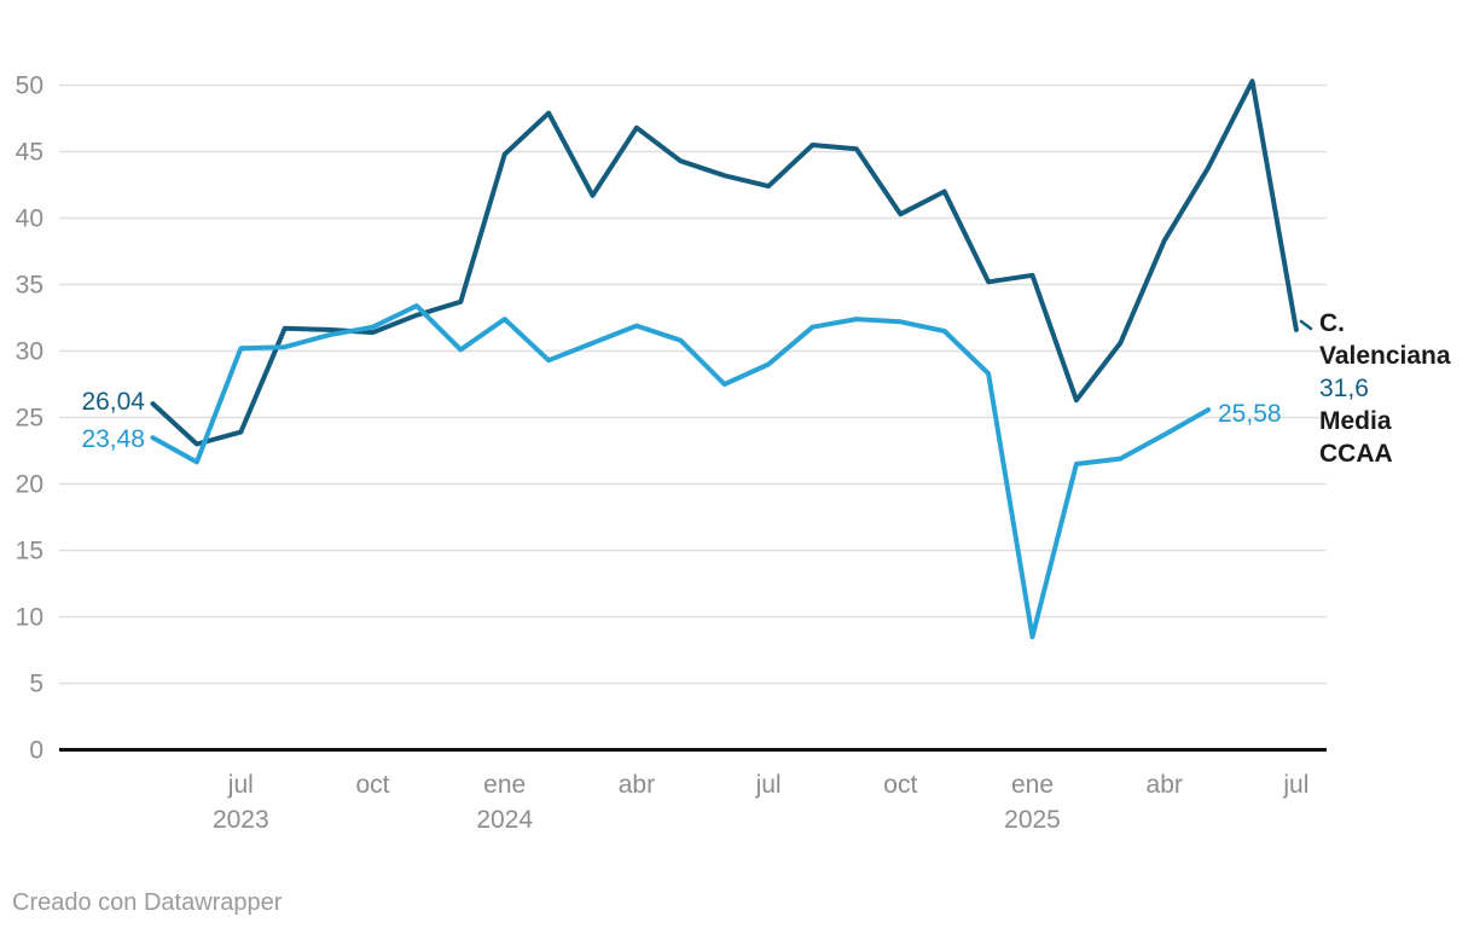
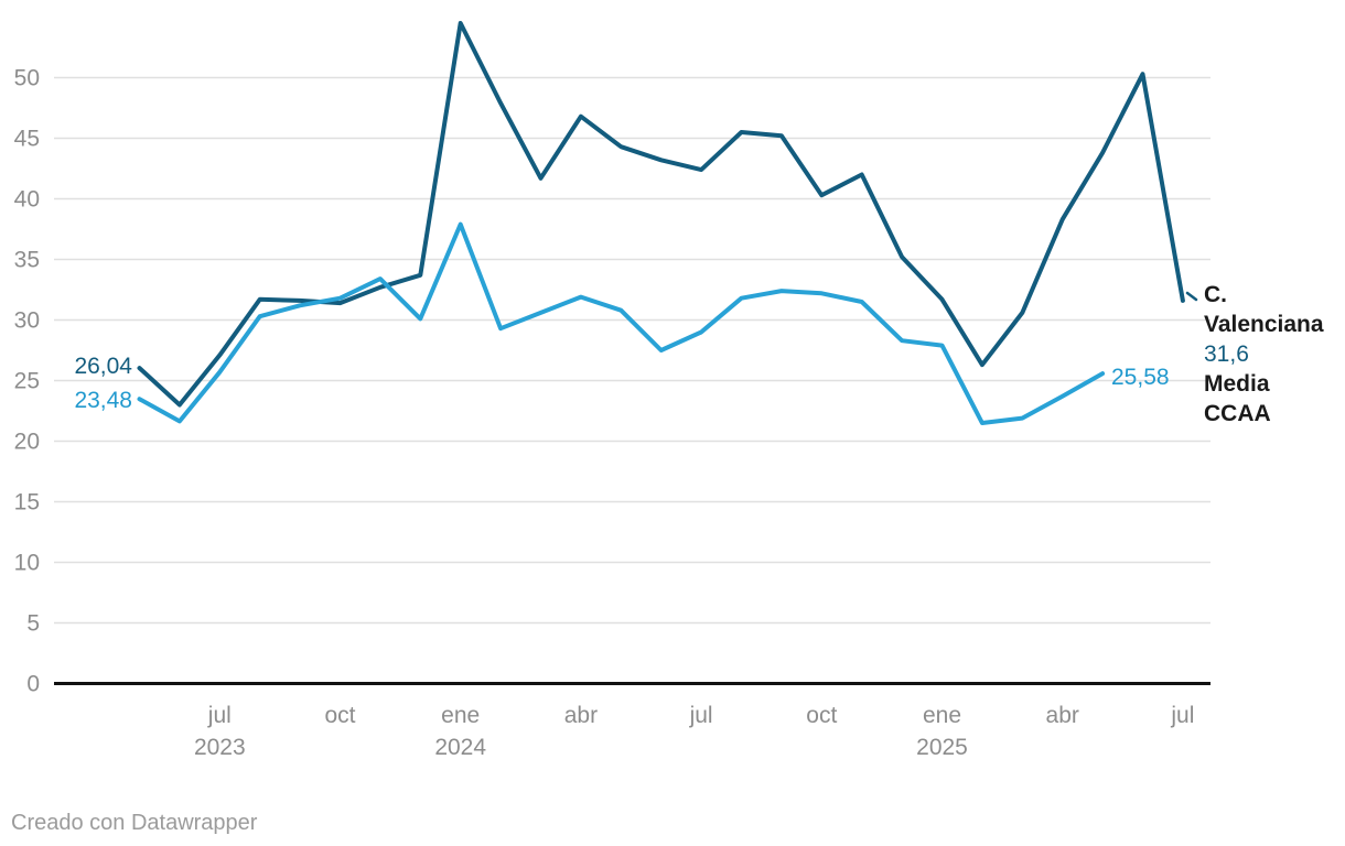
C. Valenciana/jul 2023: 23.9 -> 27.1
Media CCAA/jul 2023: 30.2 -> 25.7
C. Valenciana/ene 2024: 44.8 -> 54.5
Media CCAA/ene 2024: 32.4 -> 37.9
C. Valenciana/ene 2025: 35.7 -> 31.7
Media CCAA/ene 2025: 8.5 -> 27.9
